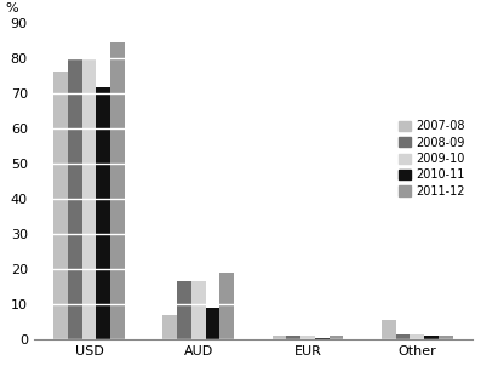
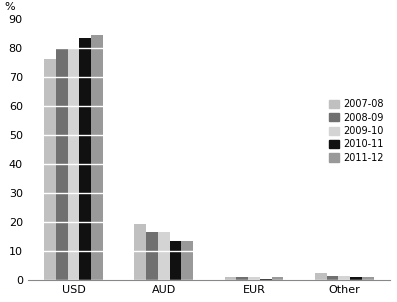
2010-11/USD: 72.0 -> 83.5
2007-08/AUD: 7.0 -> 19.5
2010-11/AUD: 9.0 -> 13.5
2011-12/AUD: 19.0 -> 13.5
2007-08/Other: 5.5 -> 2.5
